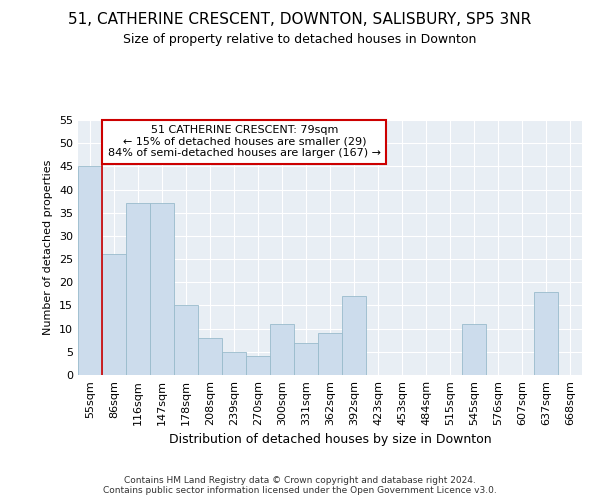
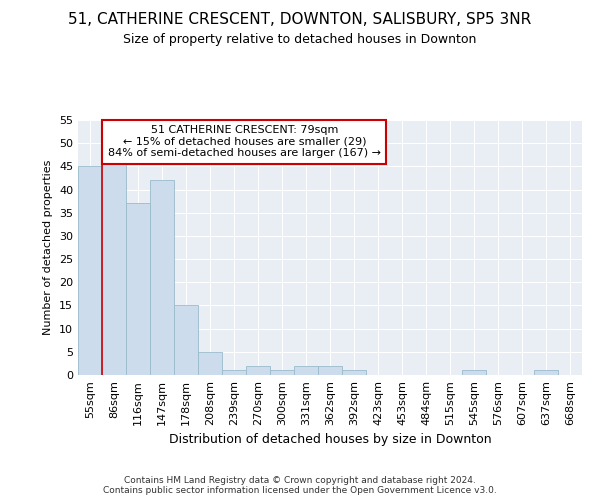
86sqm: 26 -> 46
147sqm: 37 -> 42
208sqm: 8 -> 5
239sqm: 5 -> 1
270sqm: 4 -> 2
300sqm: 11 -> 1
331sqm: 7 -> 2
362sqm: 9 -> 2
392sqm: 17 -> 1
545sqm: 11 -> 1
637sqm: 18 -> 1
